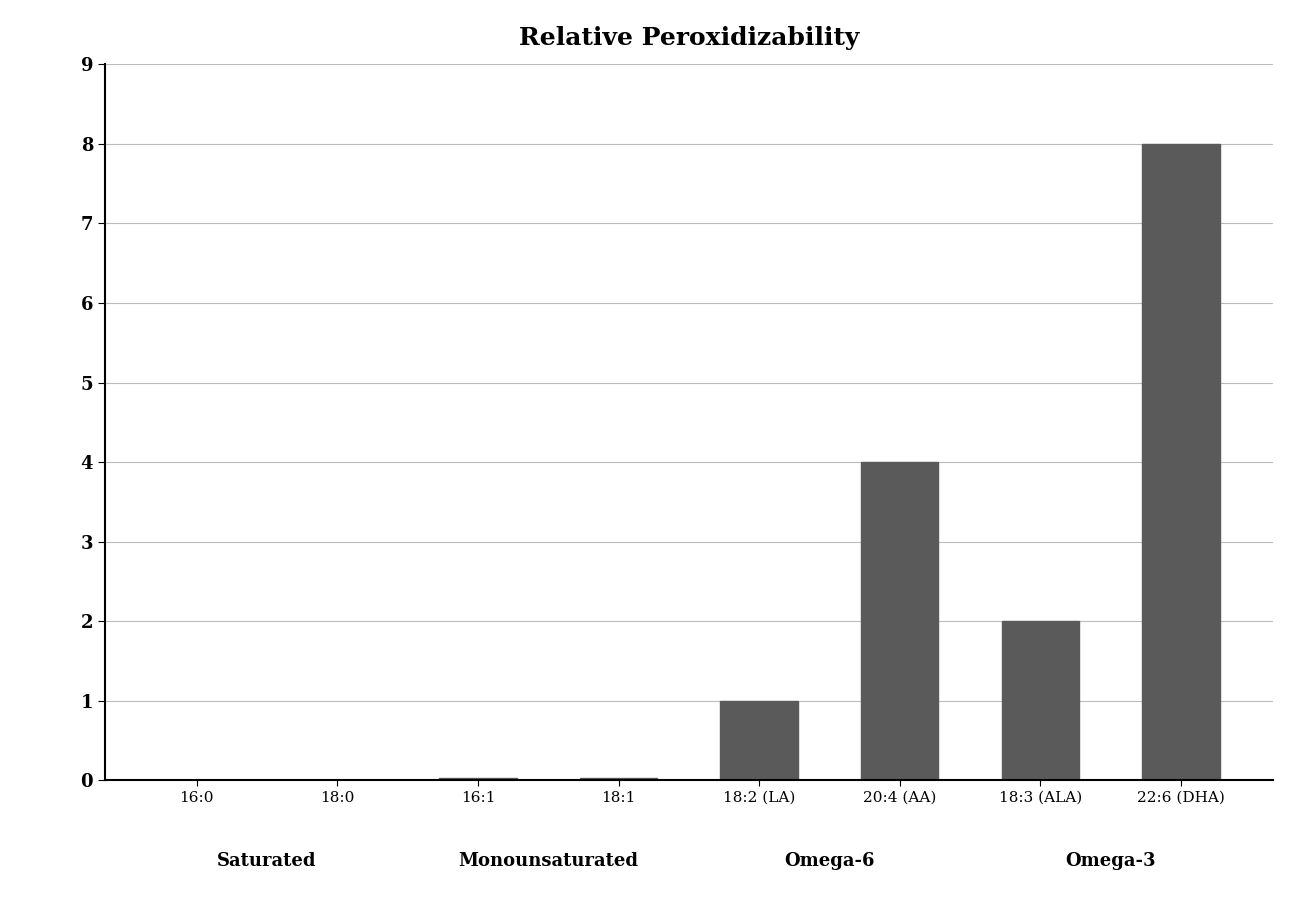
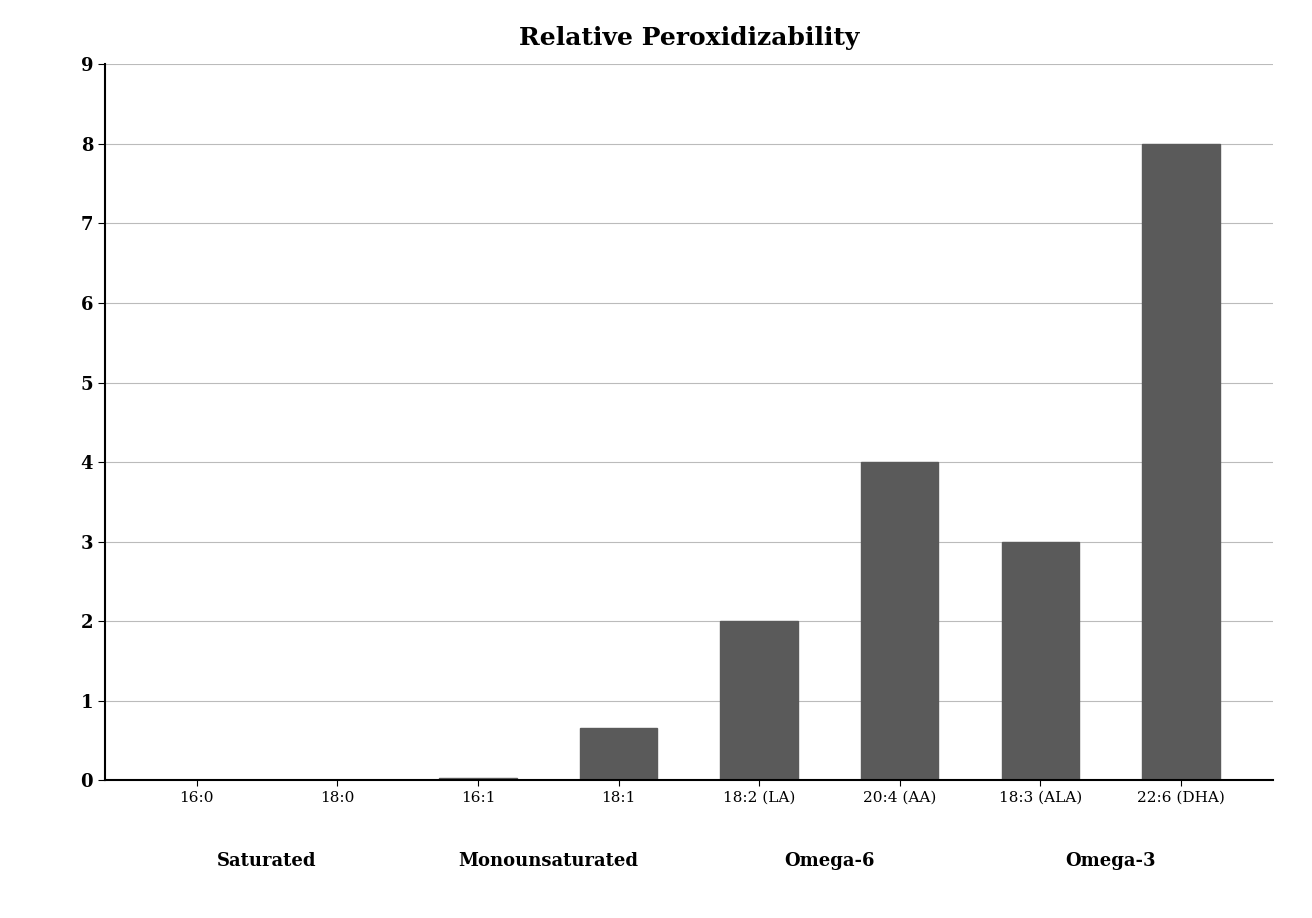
18:1: 0.03 -> 0.66
18:2 (LA): 1.00 -> 2.00
18:3 (ALA): 2.00 -> 3.00
